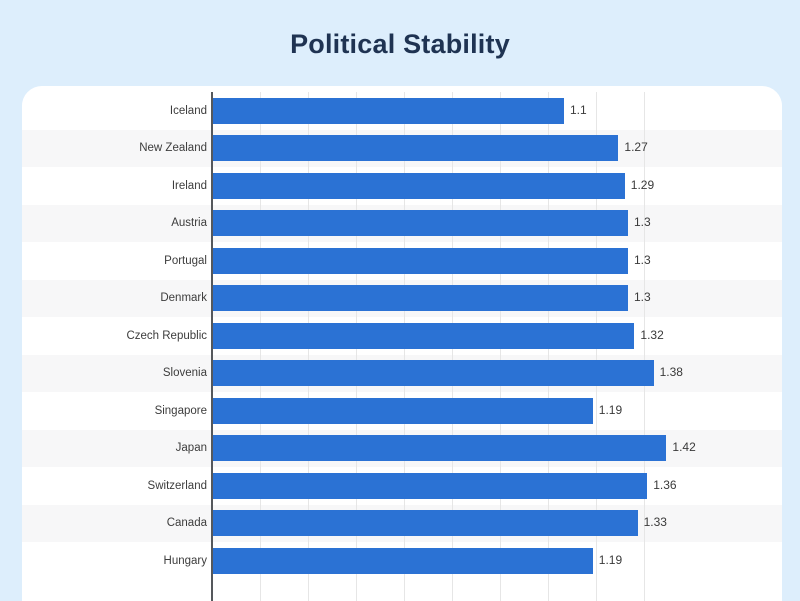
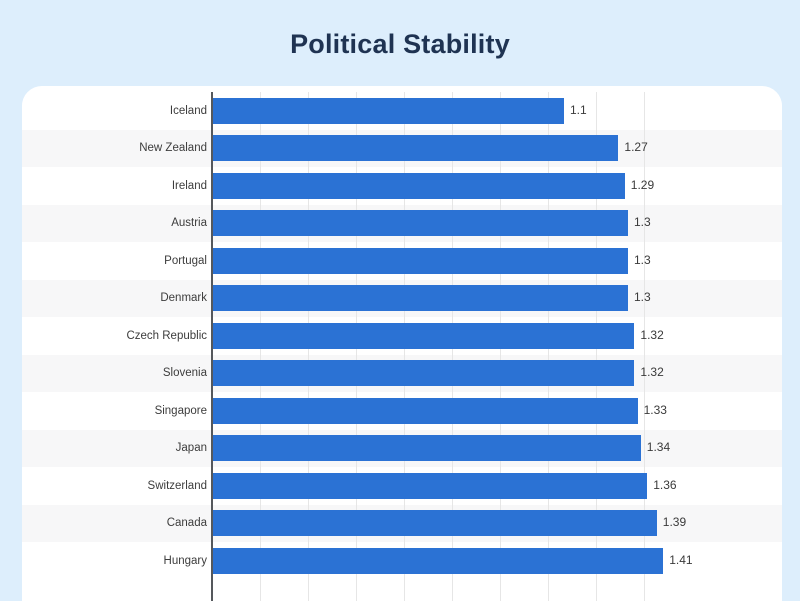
Slovenia: 1.38 -> 1.32
Singapore: 1.19 -> 1.33
Japan: 1.42 -> 1.34
Canada: 1.33 -> 1.39
Hungary: 1.19 -> 1.41
